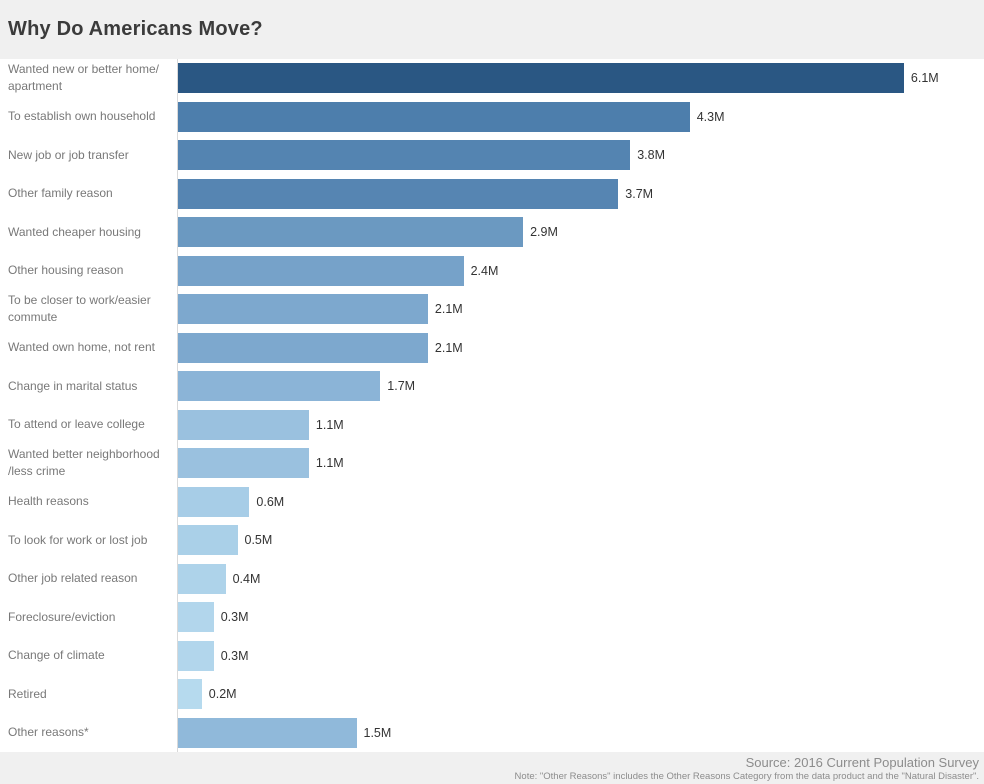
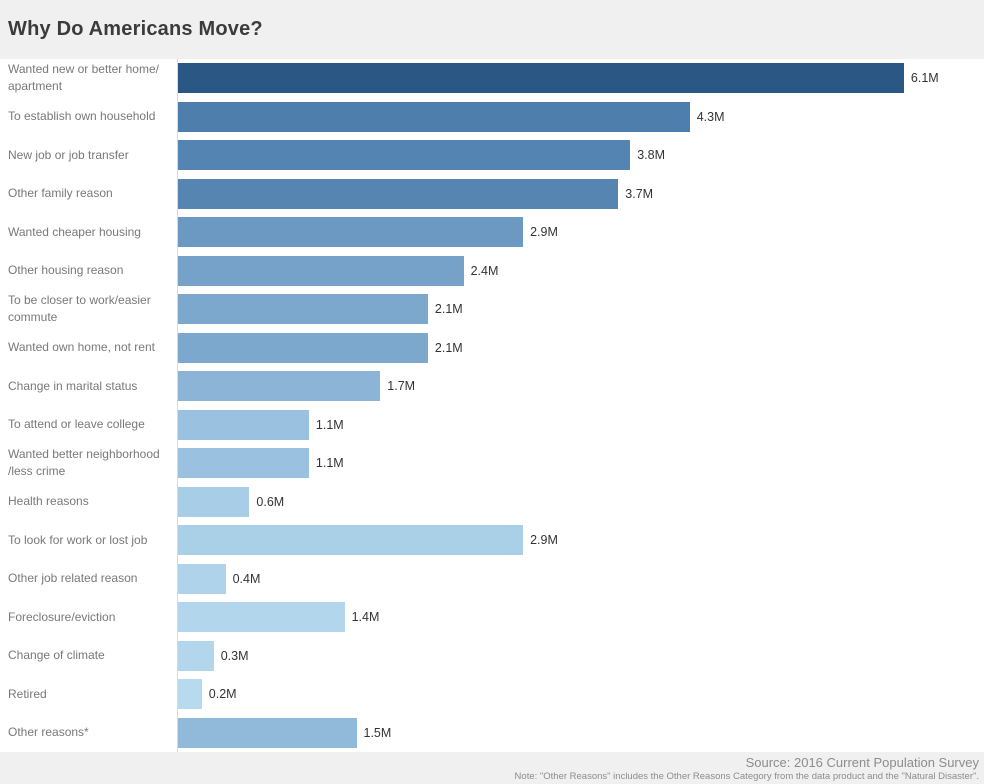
To look for work or lost job: 0.5M -> 2.9M
Foreclosure/eviction: 0.3M -> 1.4M
